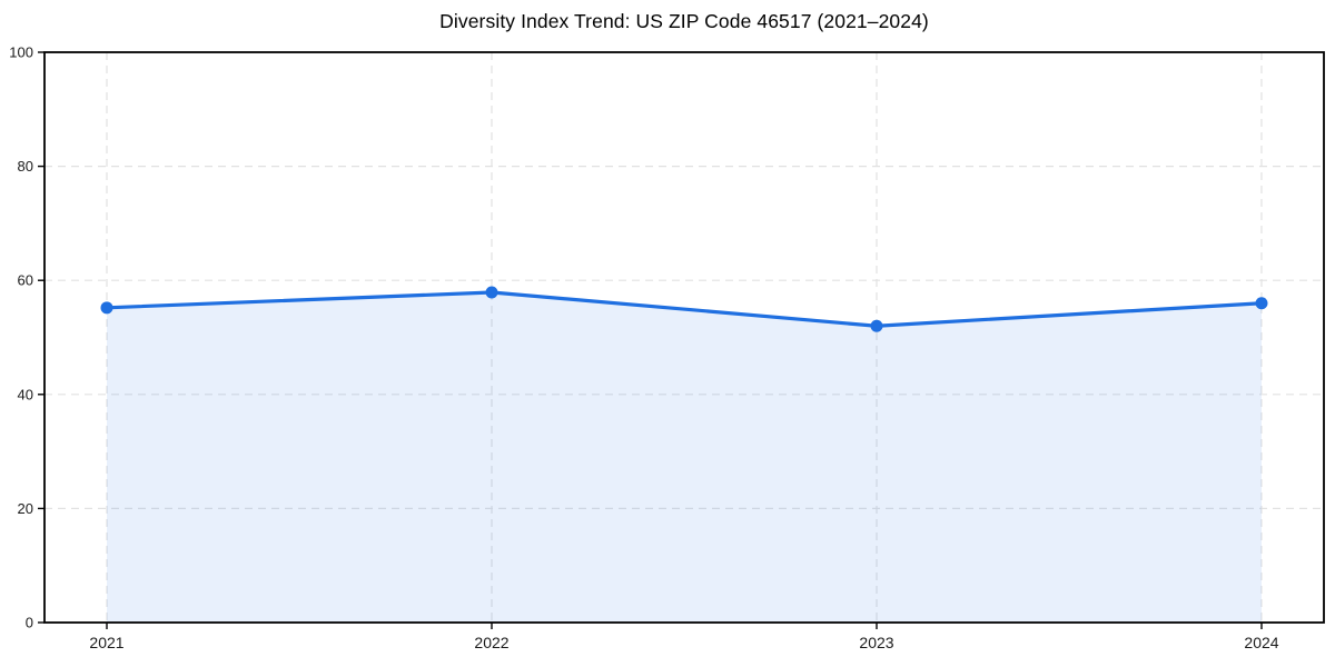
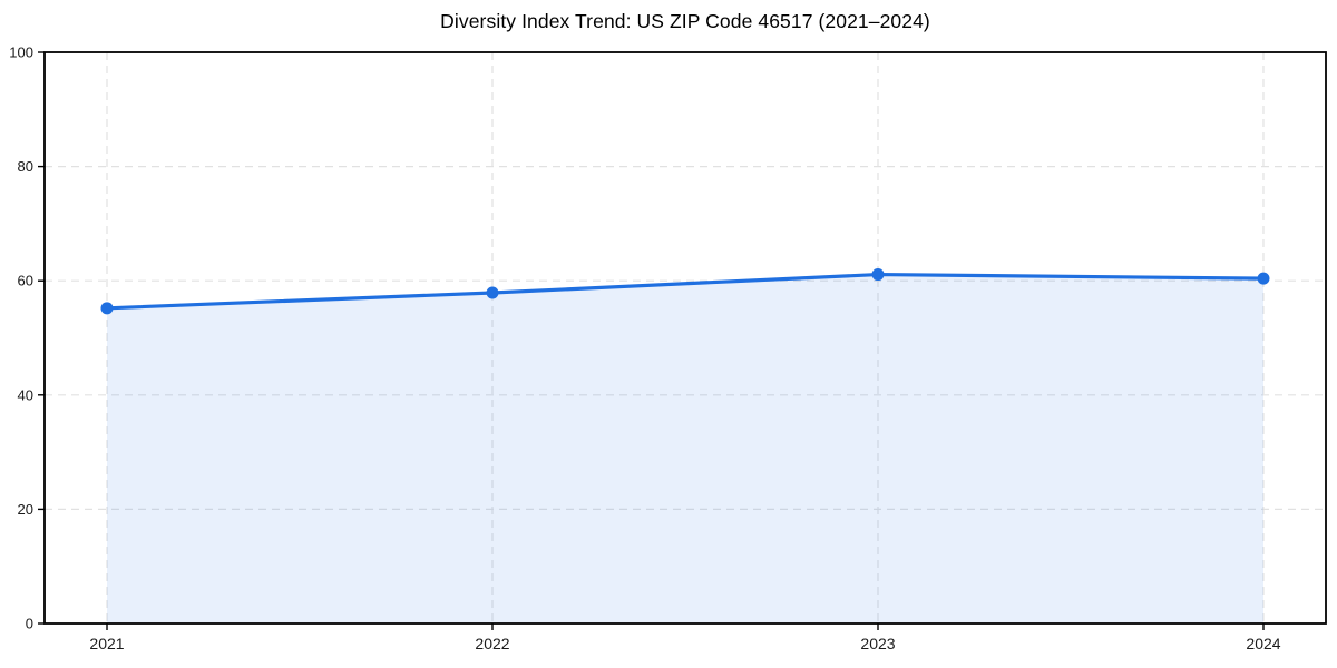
2023: 52 -> 61
2024: 56 -> 60
